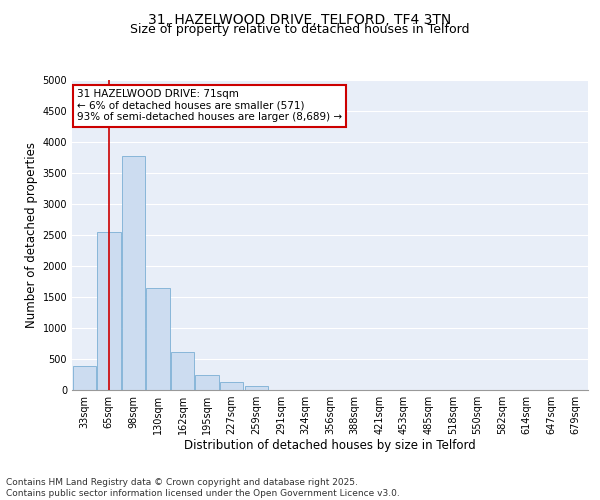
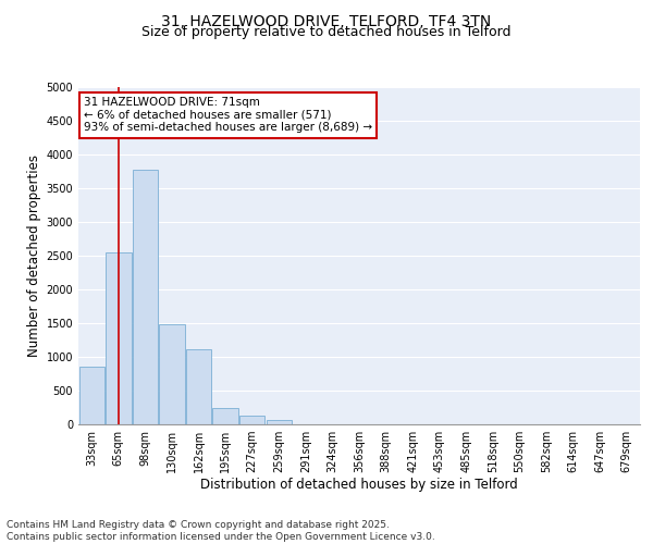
33sqm: 380 -> 860
130sqm: 1650 -> 1480
162sqm: 620 -> 1120
